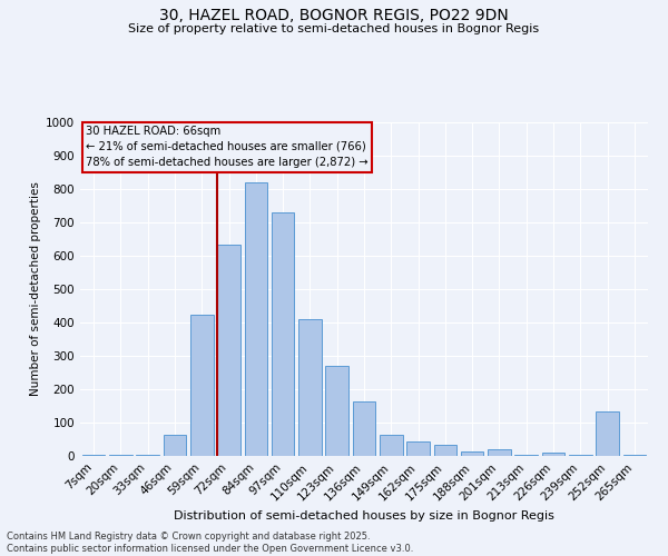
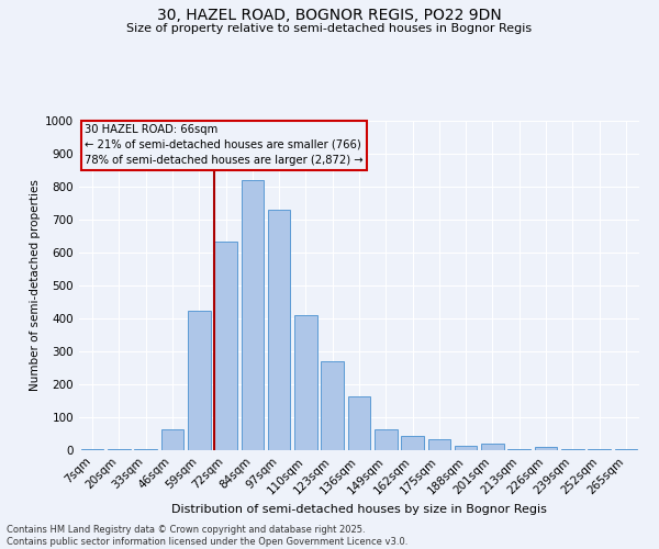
252sqm: 135 -> 3
